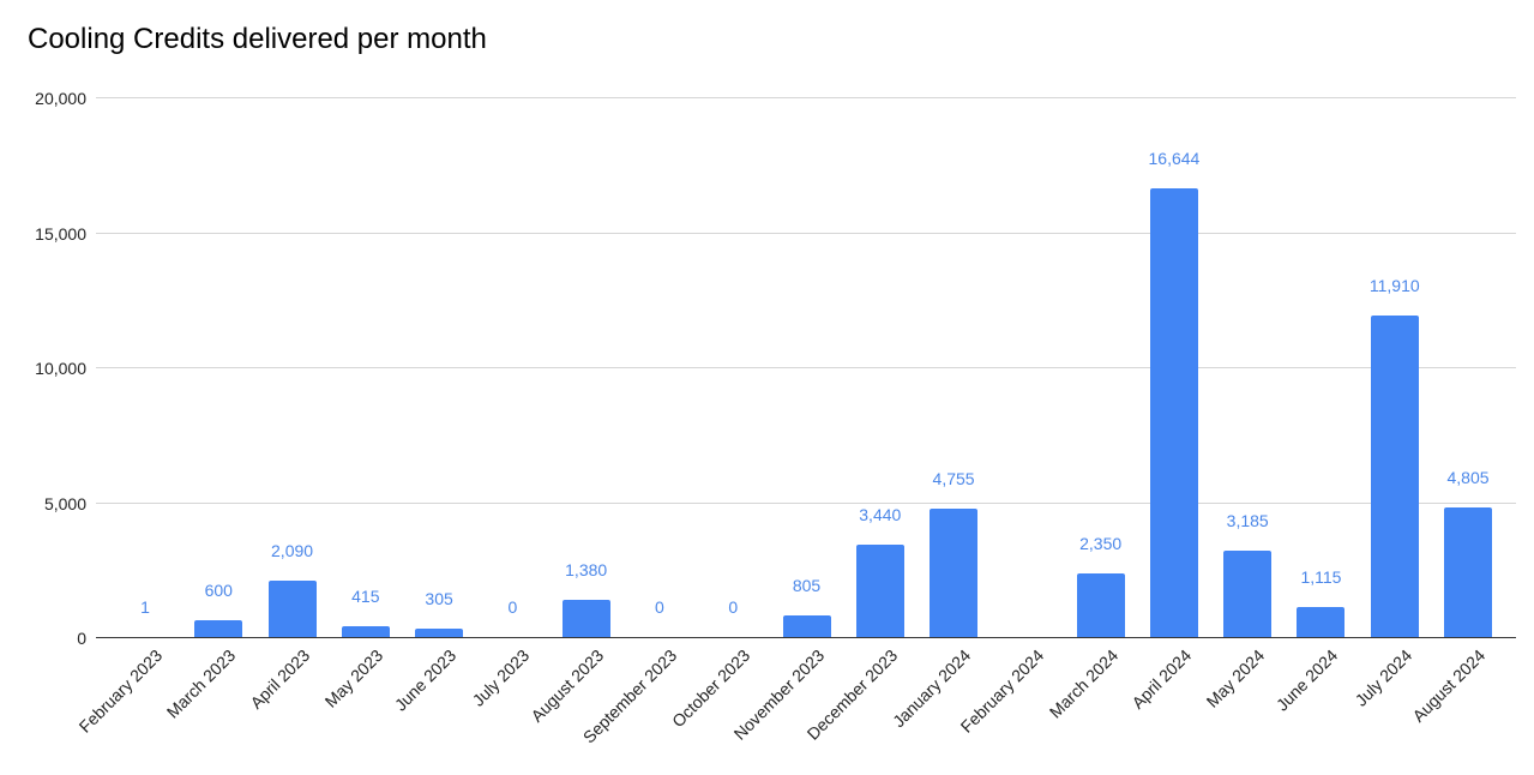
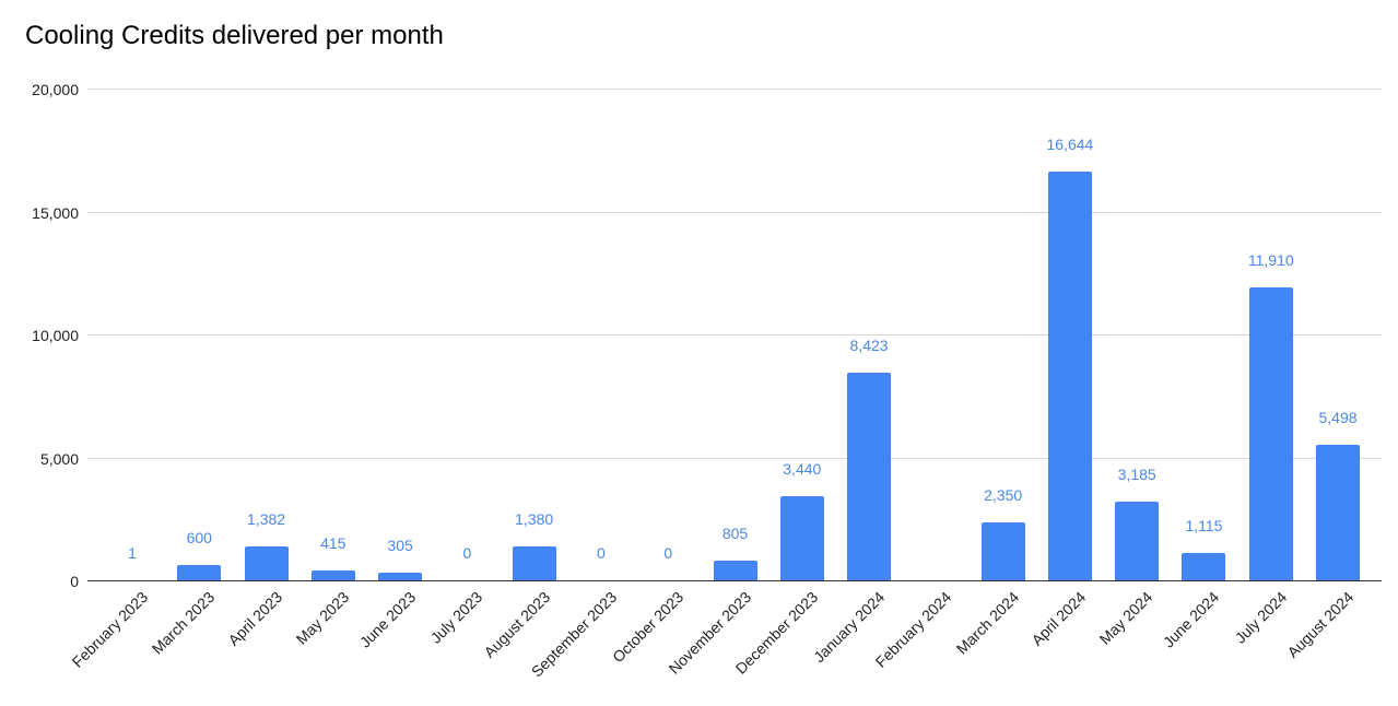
April 2023: 2,090 -> 1,382
January 2024: 4,755 -> 8,423
August 2024: 4,805 -> 5,498
